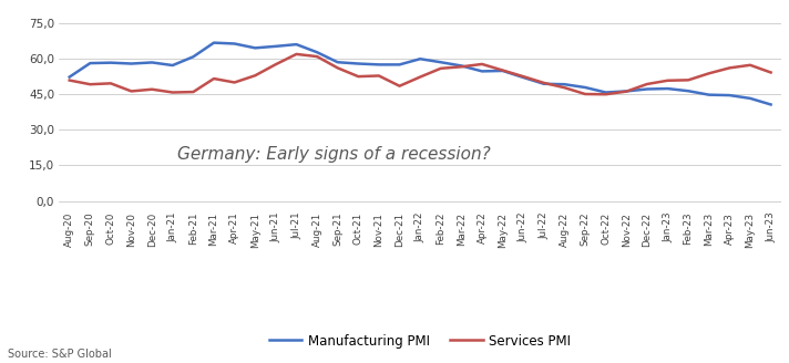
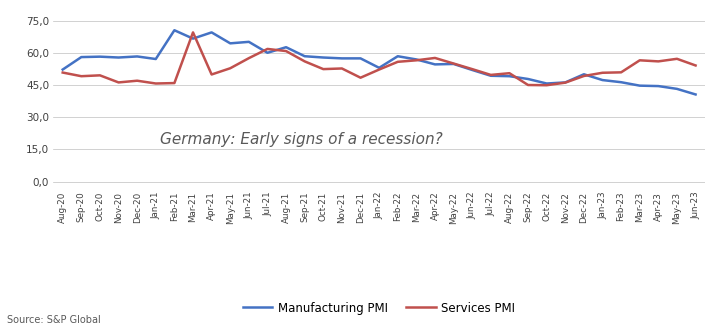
Manufacturing PMI/Feb-21: 60,7 -> 70,5
Services PMI/Mar-21: 51,5 -> 69,5
Manufacturing PMI/Apr-21: 66,2 -> 69,5
Manufacturing PMI/Jul-21: 65,9 -> 60,0
Manufacturing PMI/Jan-22: 59,8 -> 53,0
Services PMI/Aug-22: 47,7 -> 50,5
Manufacturing PMI/Dec-22: 47,1 -> 50,0
Services PMI/Mar-23: 53,7 -> 56,5
